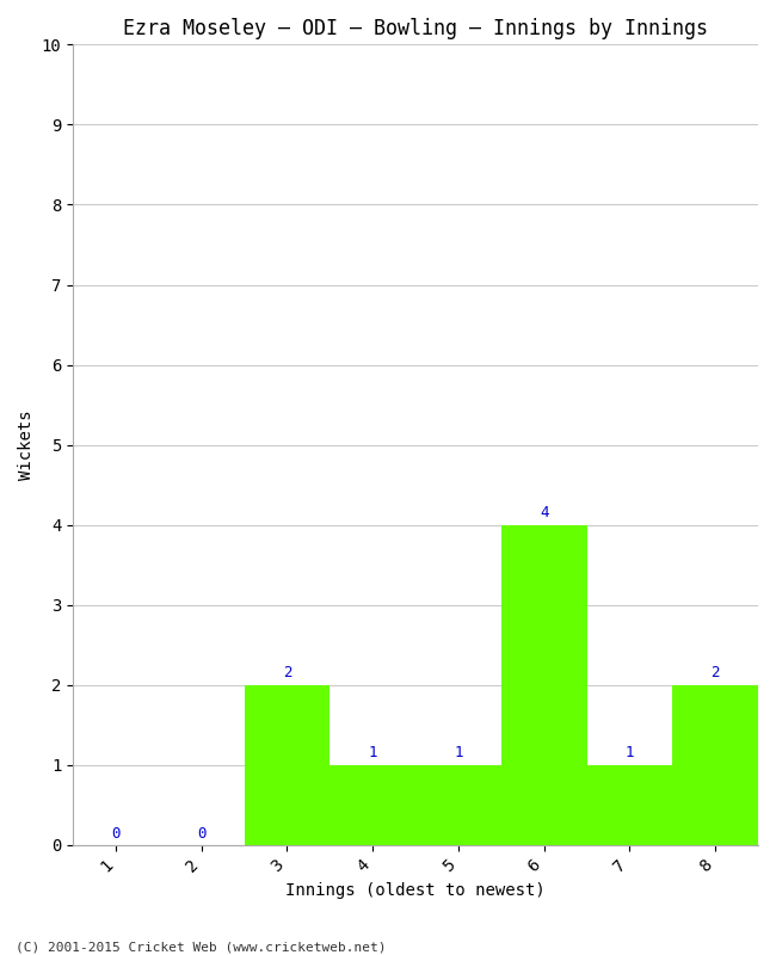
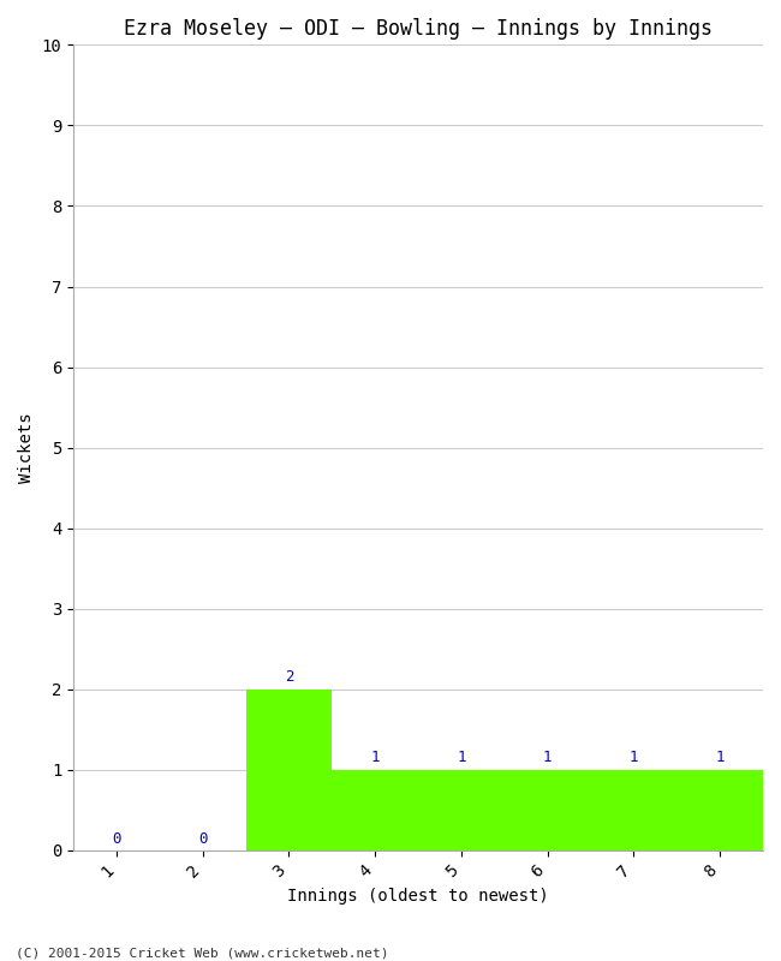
6: 4 -> 1
8: 2 -> 1
